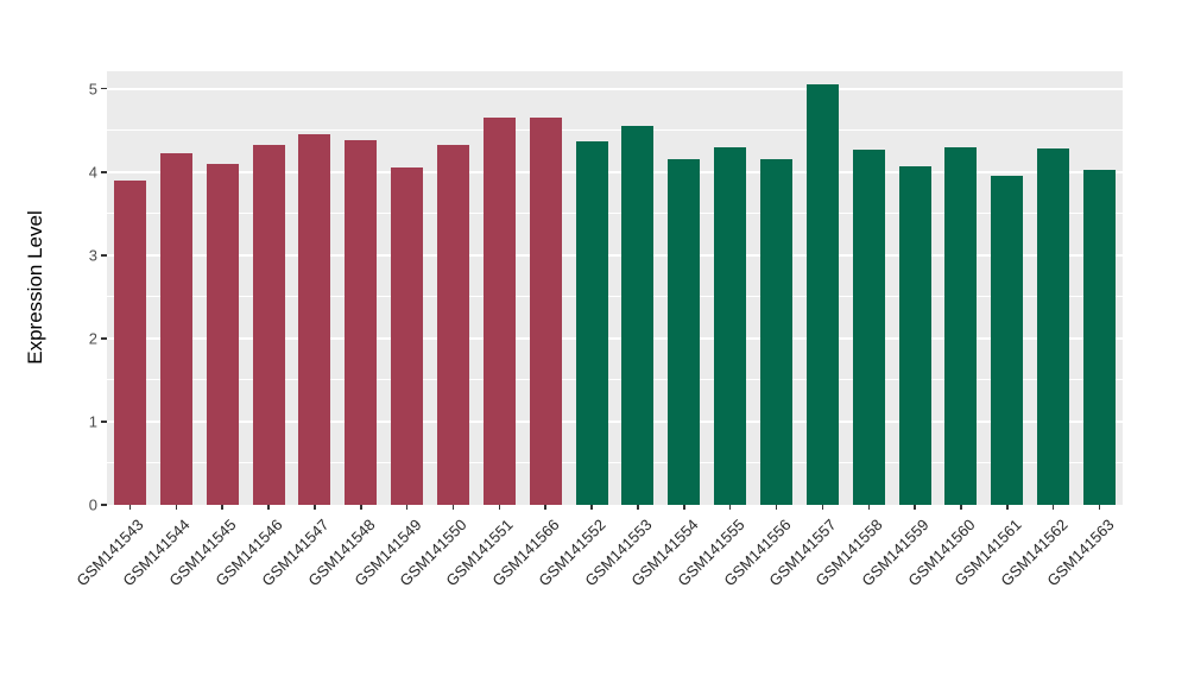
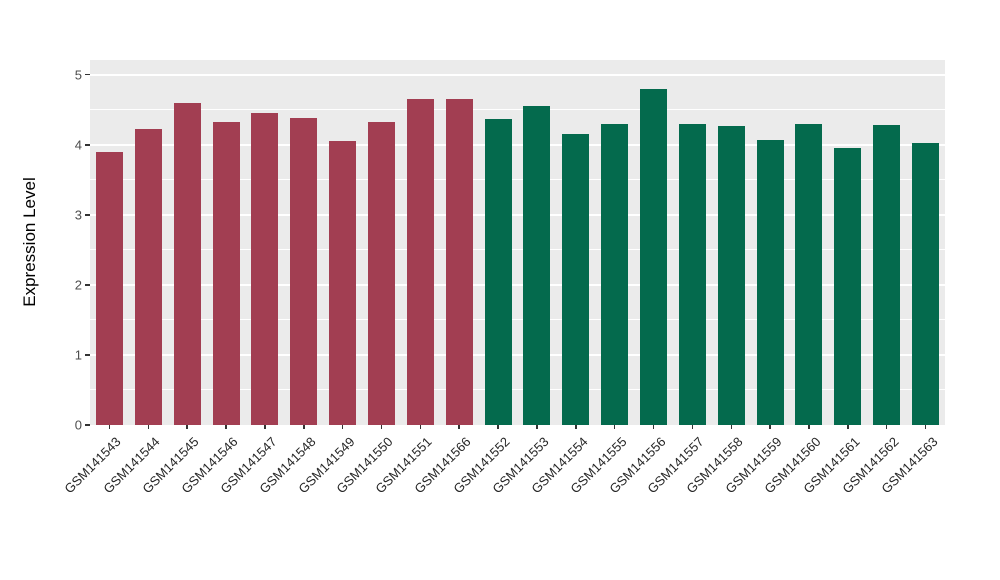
GSM141545: 4.1 -> 4.6
GSM141556: 4.2 -> 4.8
GSM141557: 5.0 -> 4.3
